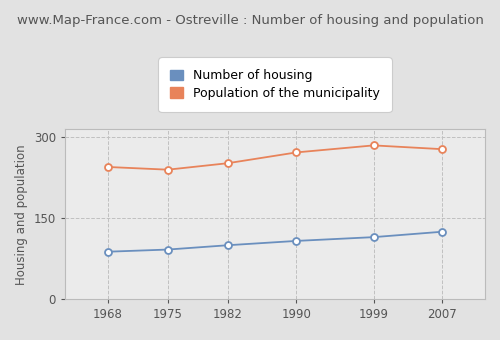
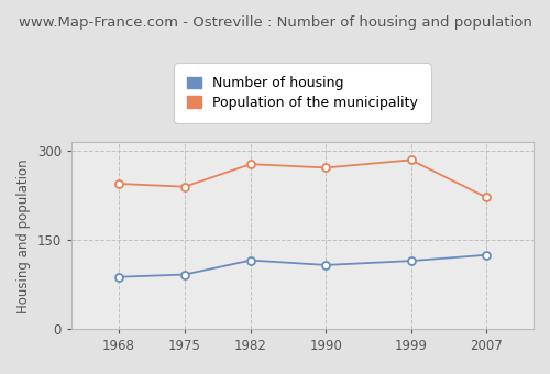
Number of housing/1982: 100 -> 116
Population of the municipality/1982: 252 -> 278
Population of the municipality/2007: 278 -> 222
